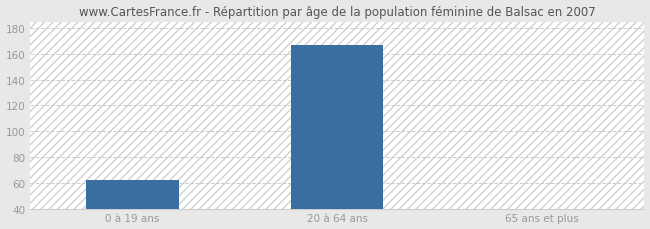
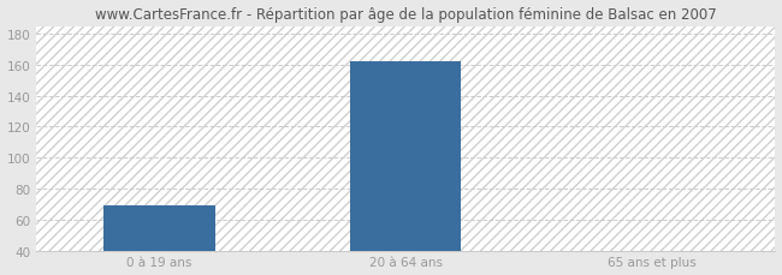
0 à 19 ans: 62 -> 69
20 à 64 ans: 167 -> 162
